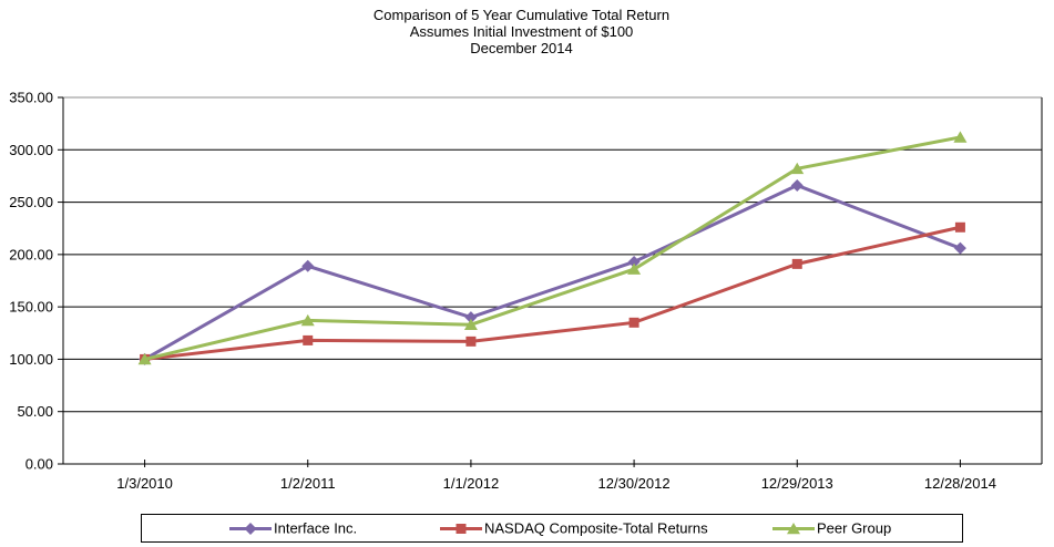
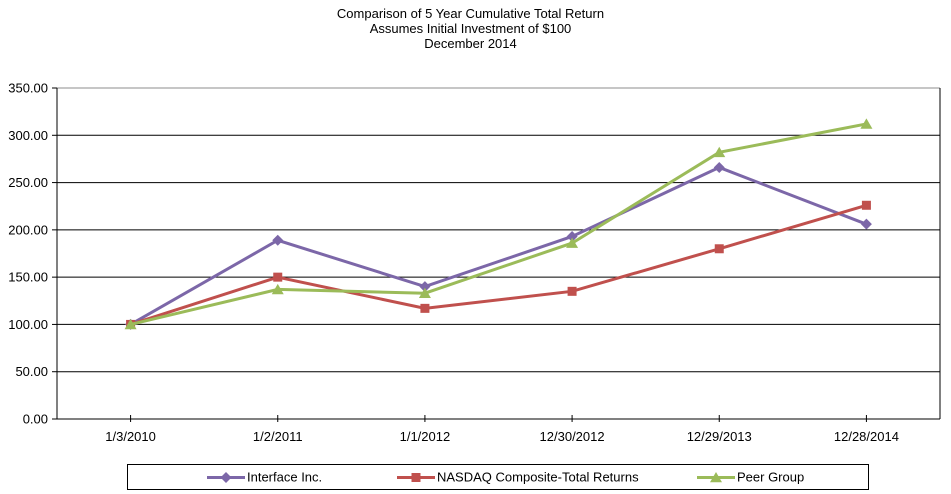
NASDAQ Composite-Total Returns/1/2/2011: 120 -> 150
NASDAQ Composite-Total Returns/12/29/2013: 190 -> 180
